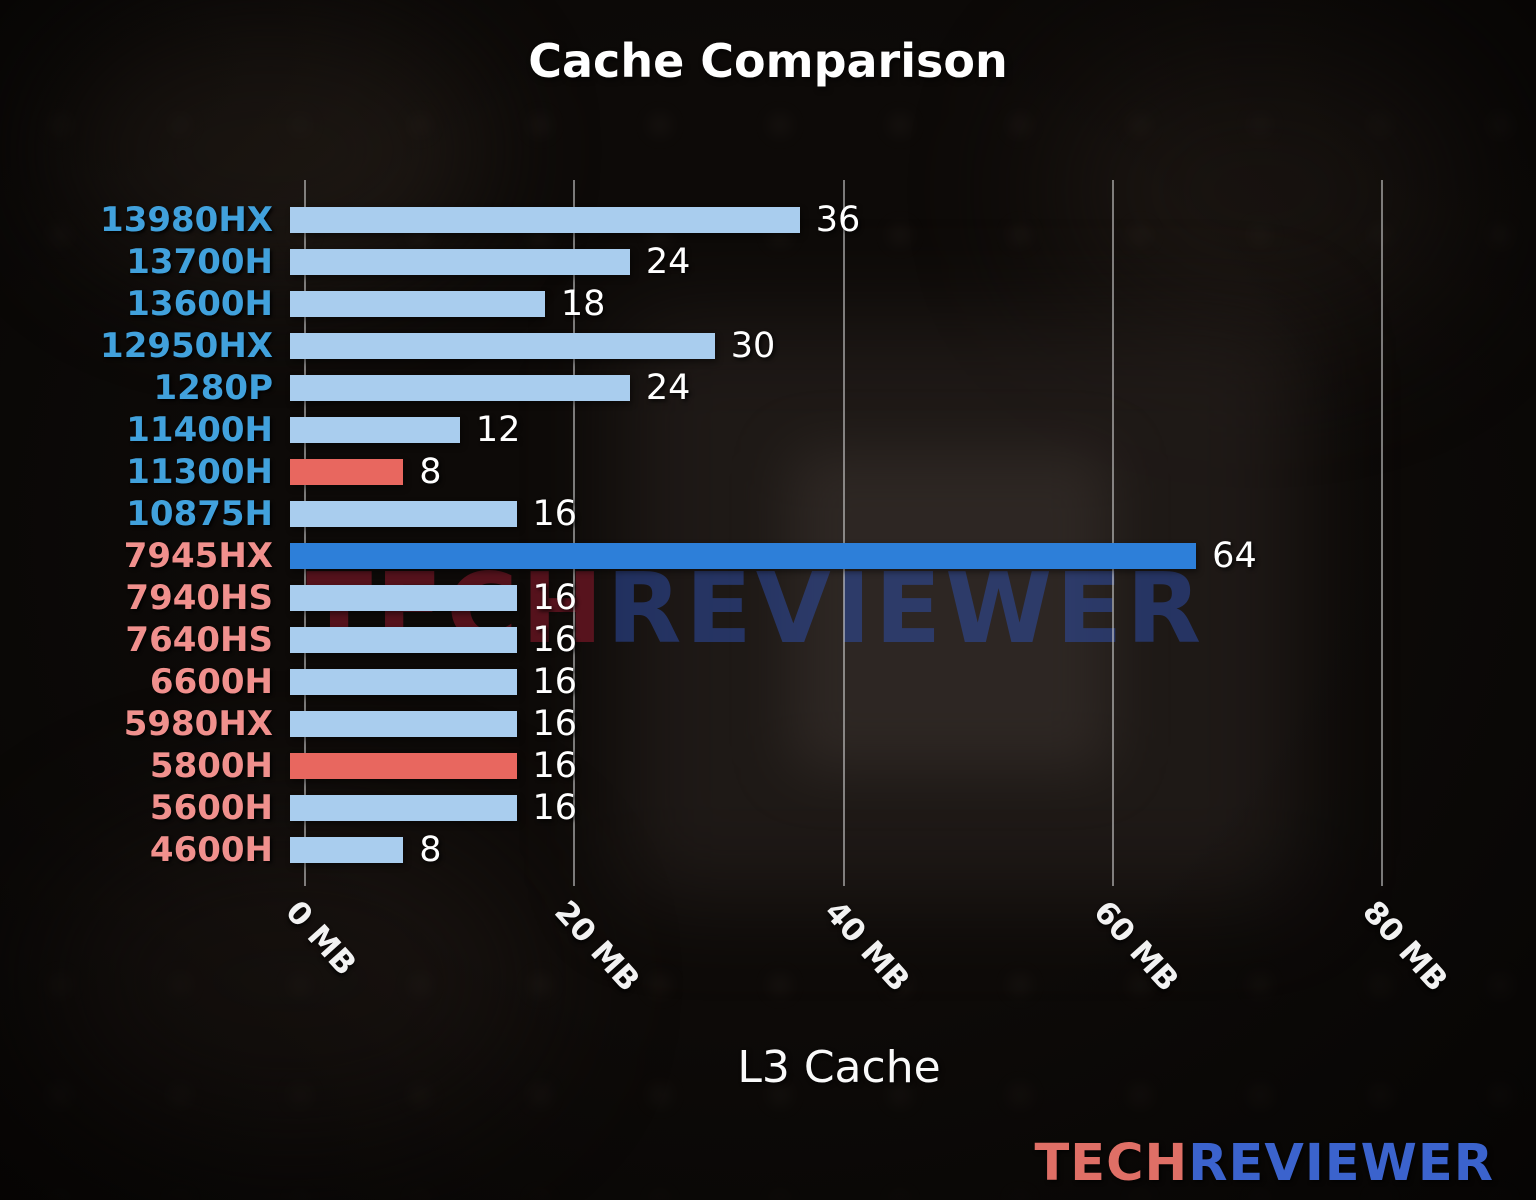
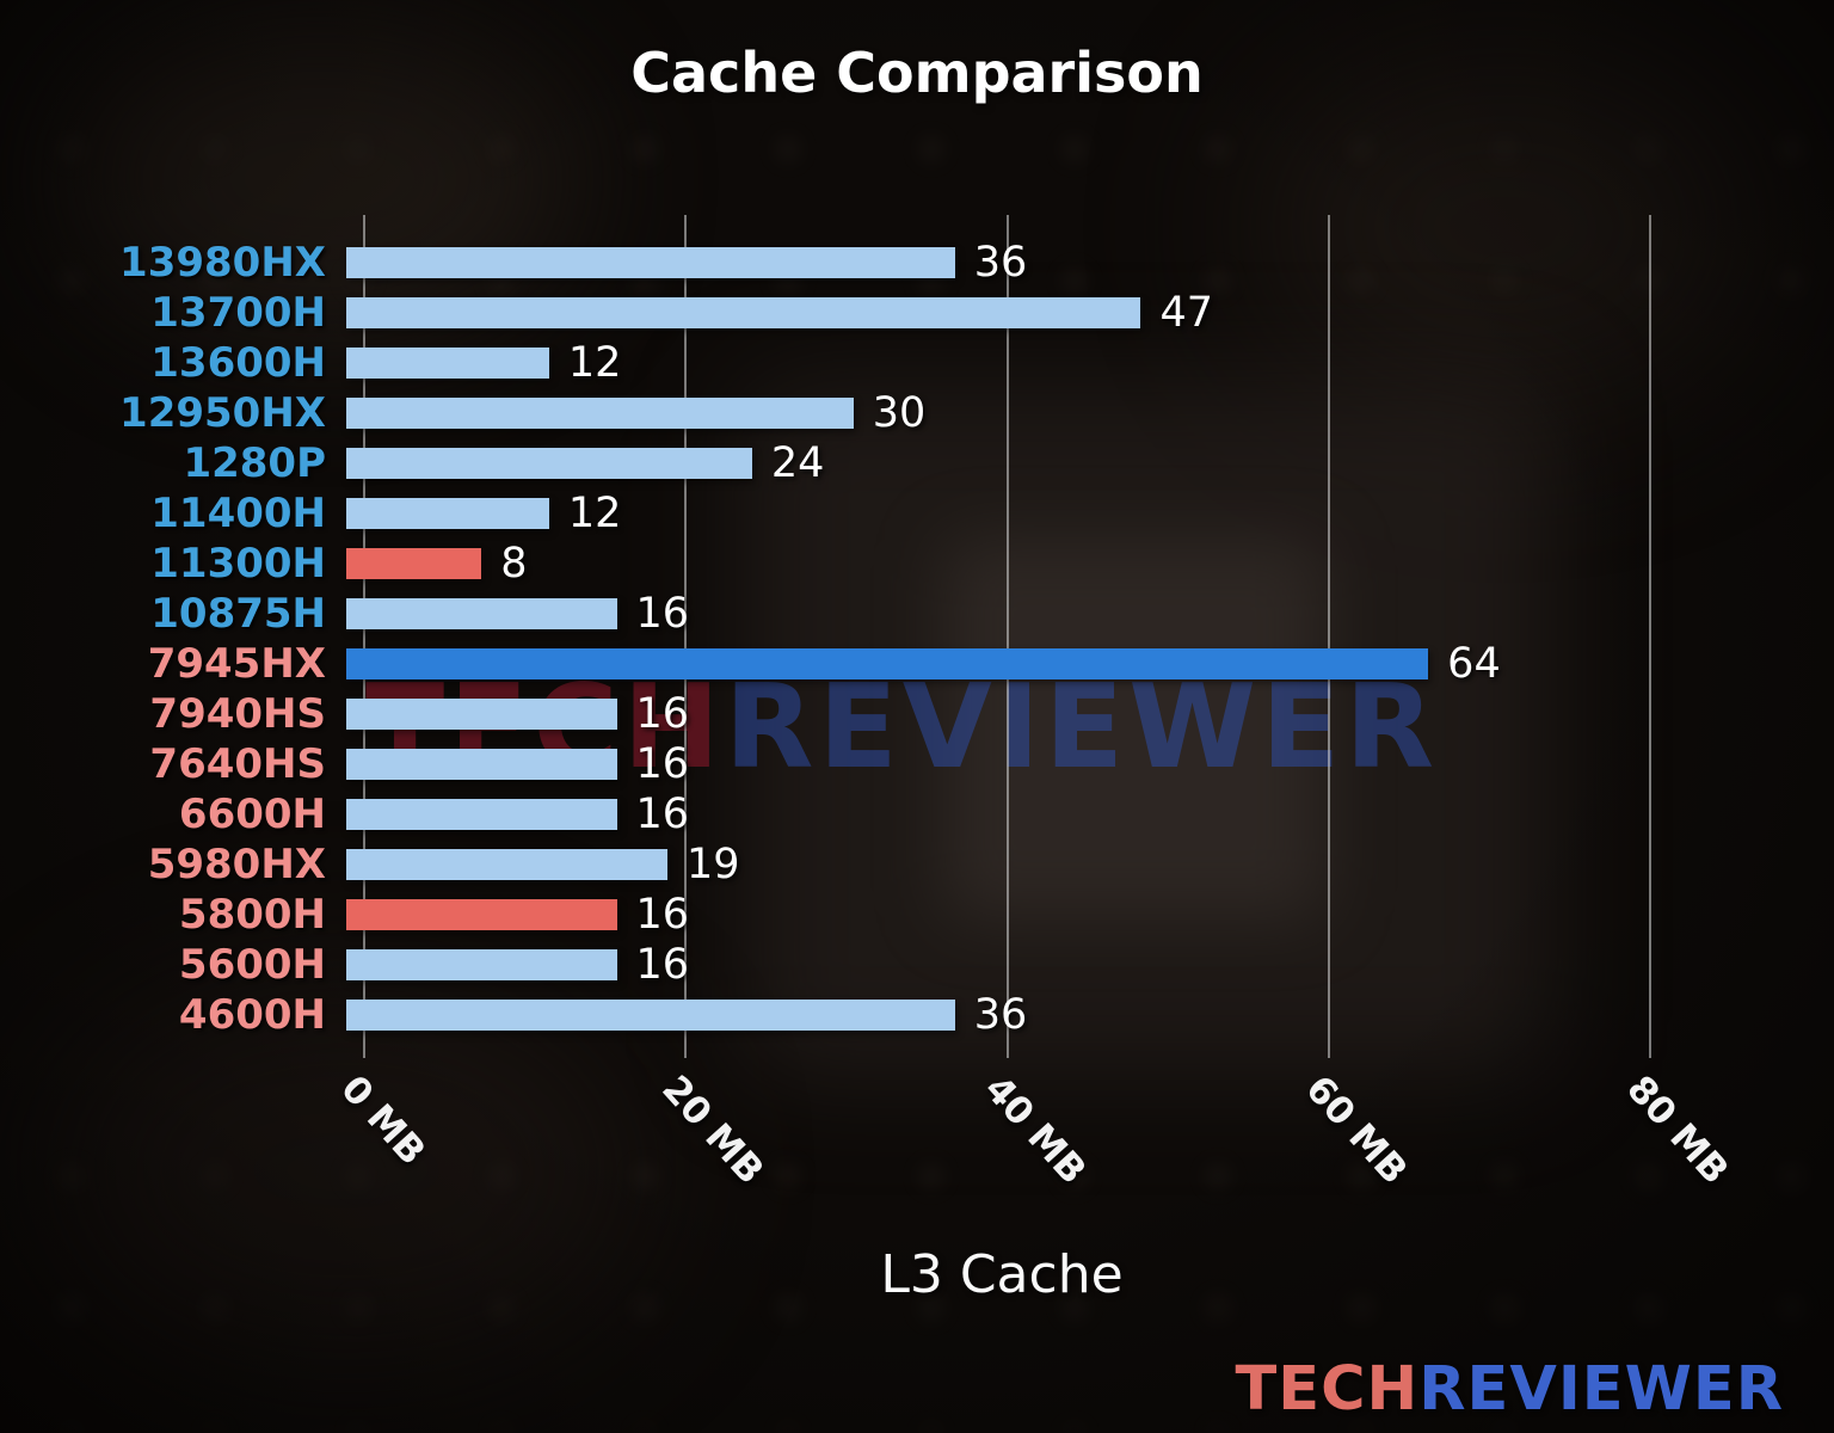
13700H: 24 -> 47
13600H: 18 -> 12
5980HX: 16 -> 19
4600H: 8 -> 36
